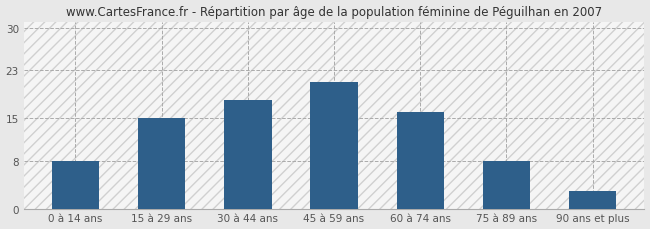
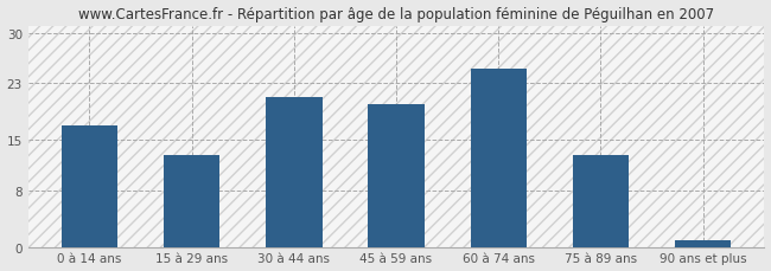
0 à 14 ans: 8 -> 17
15 à 29 ans: 15 -> 13
30 à 44 ans: 18 -> 21
45 à 59 ans: 21 -> 20
60 à 74 ans: 16 -> 25
75 à 89 ans: 8 -> 13
90 ans et plus: 3 -> 1
